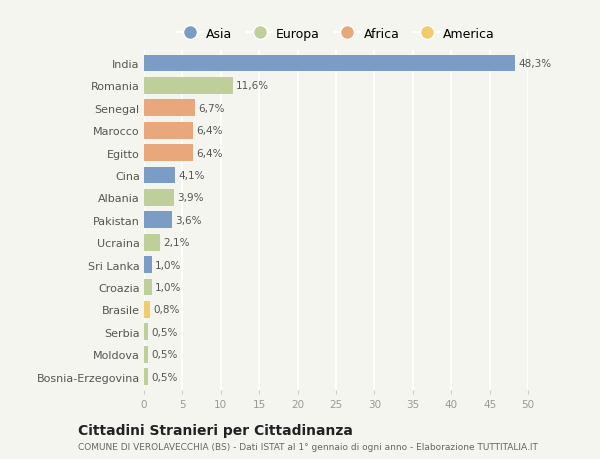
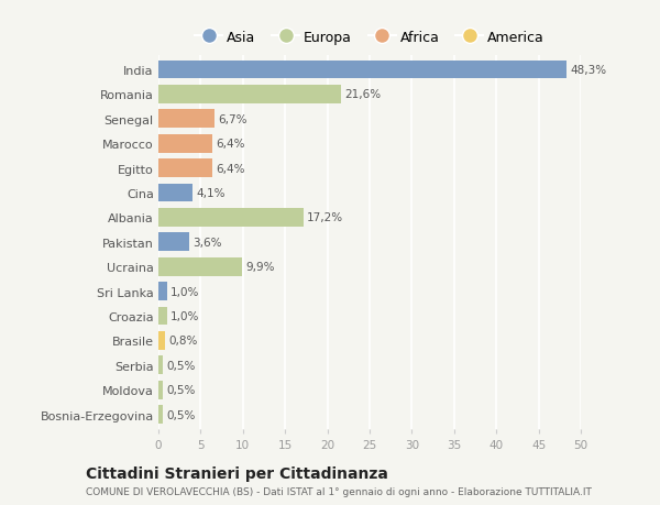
Romania: 11,6% -> 21,6%
Albania: 3,9% -> 17,2%
Ucraina: 2,1% -> 9,9%
